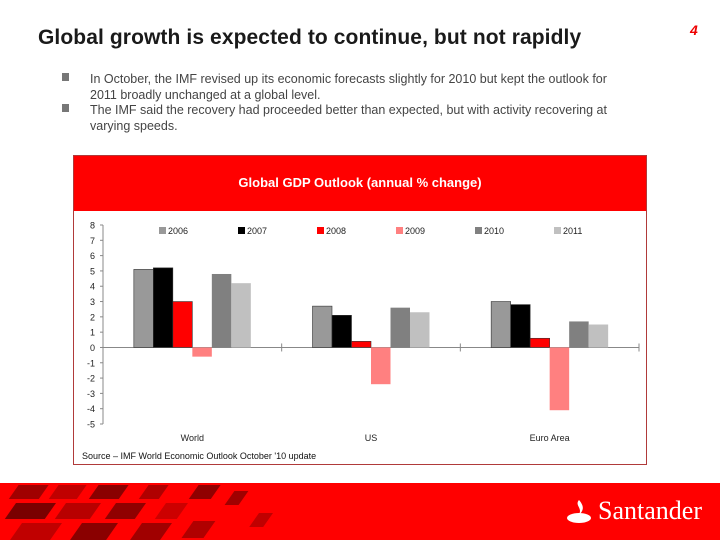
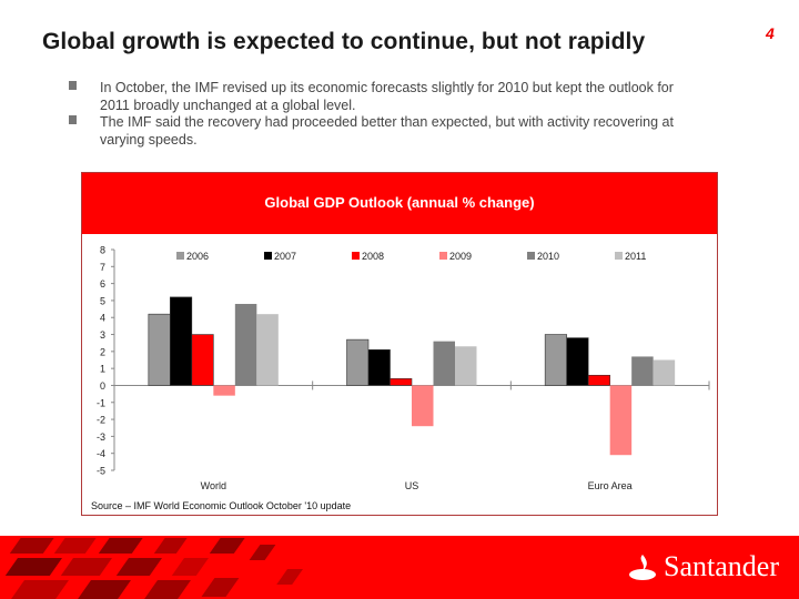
2006/World: 5.1 -> 4.2
